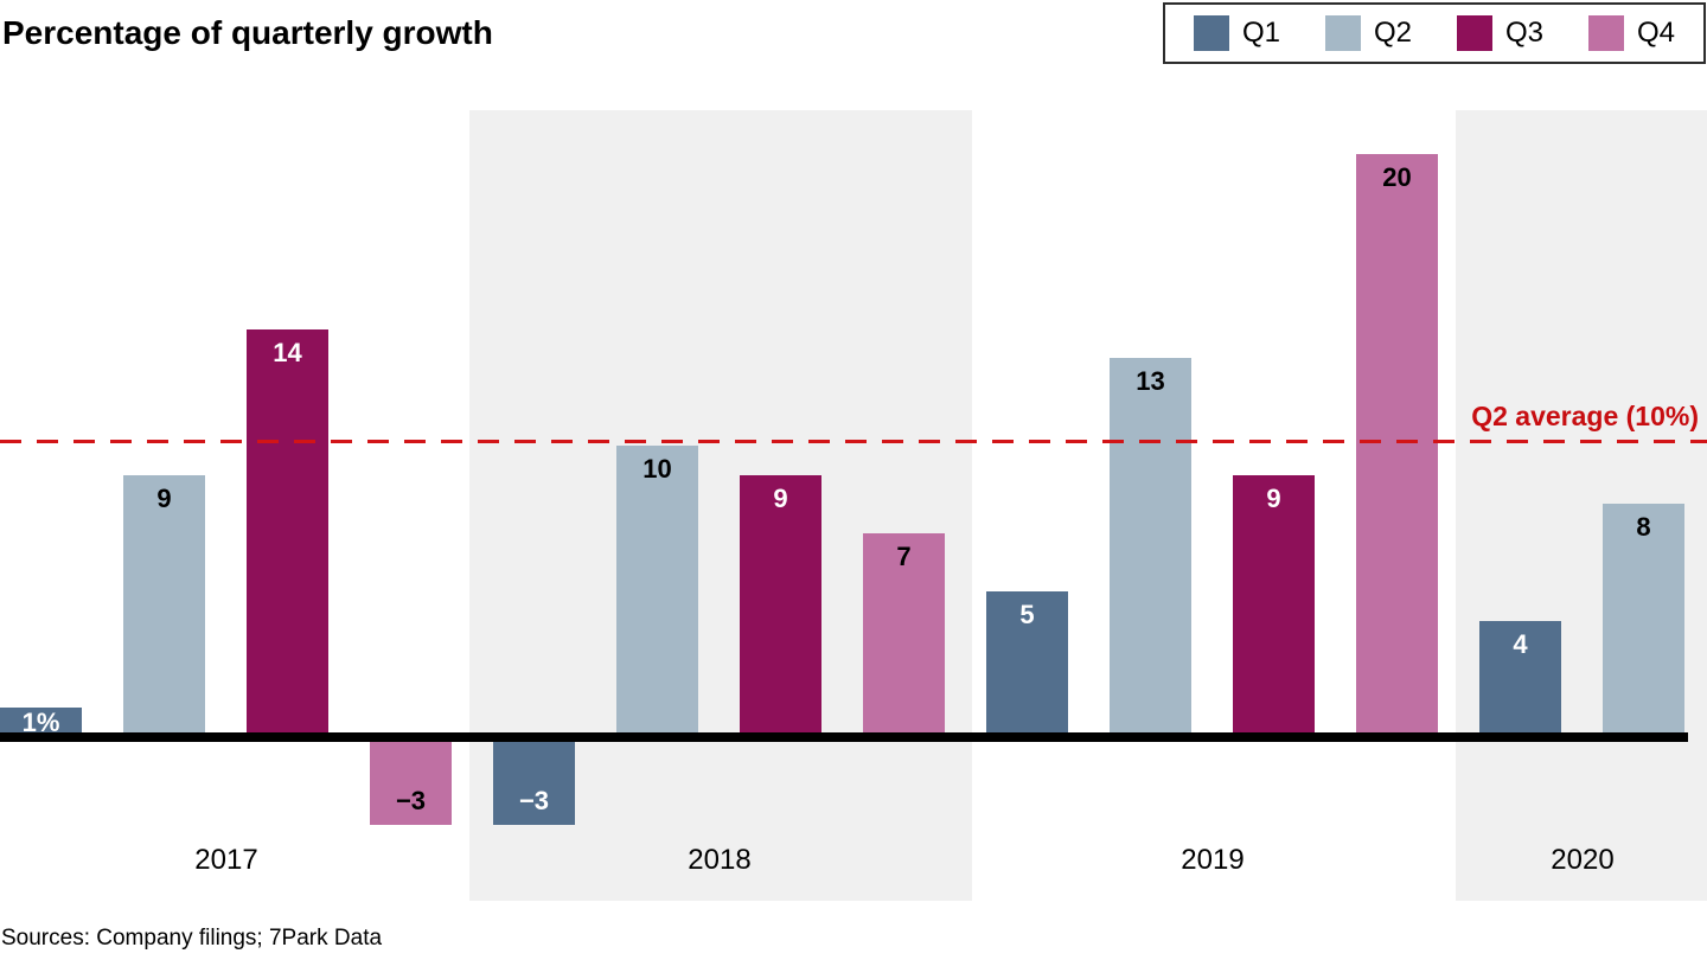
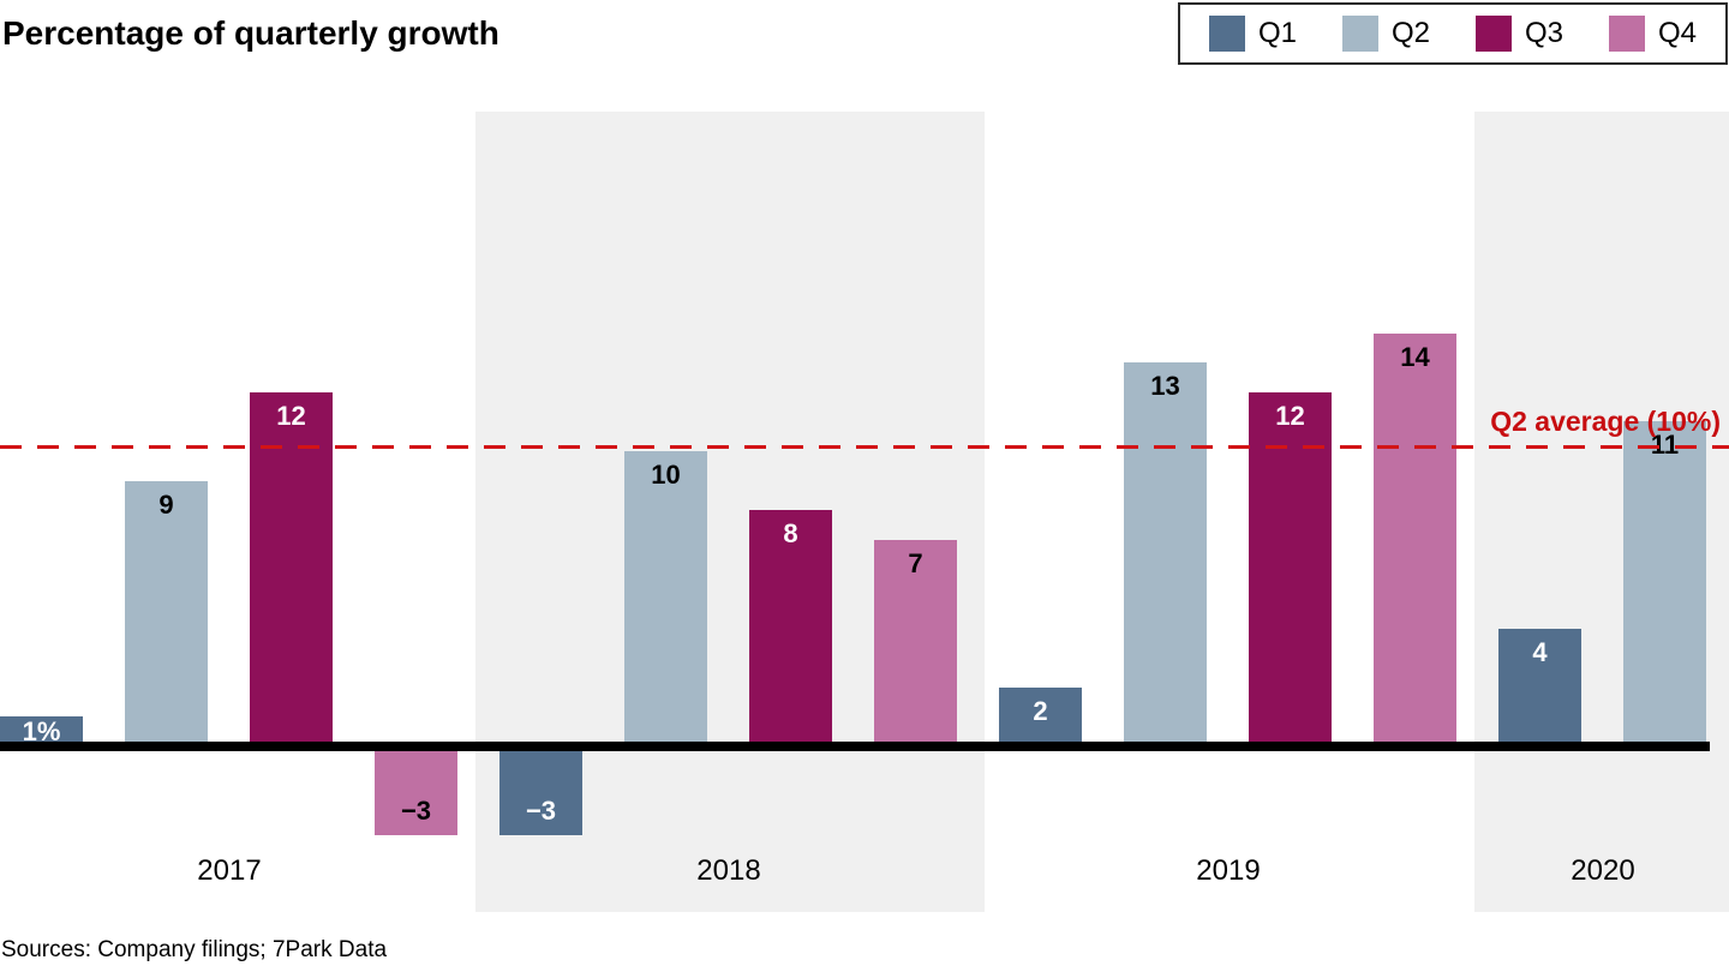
Q3/2017: 14 -> 12
Q3/2018: 9 -> 8
Q1/2019: 5 -> 2
Q3/2019: 9 -> 12
Q4/2019: 20 -> 14
Q2/2020: 8 -> 11
